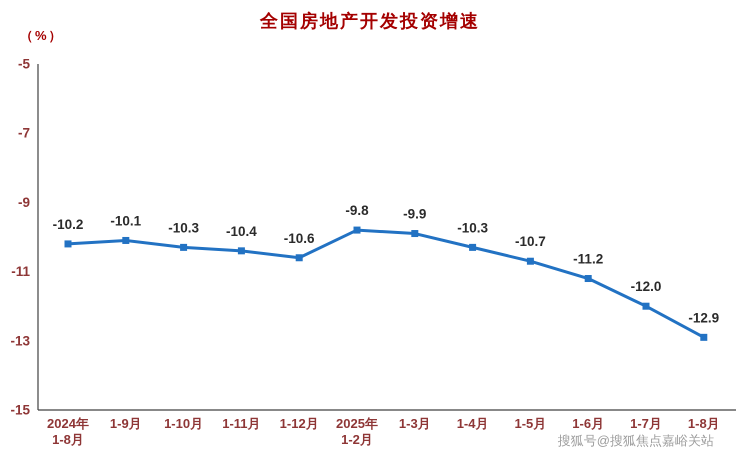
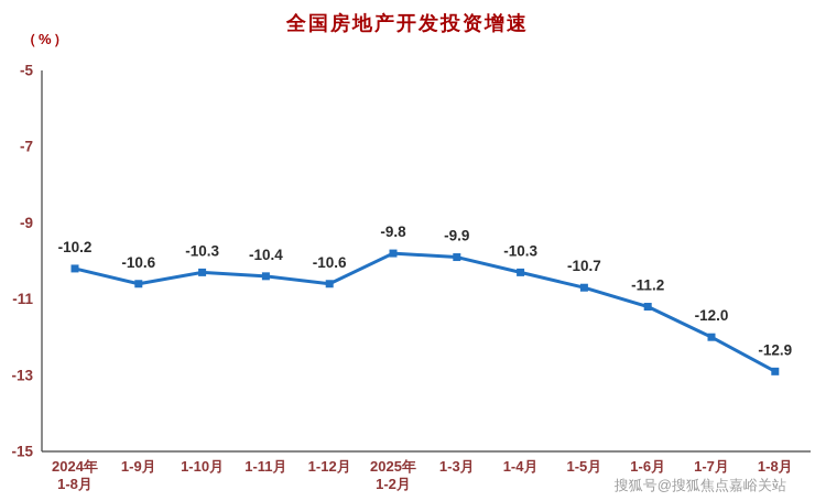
1-9月: -10.1 -> -10.6
